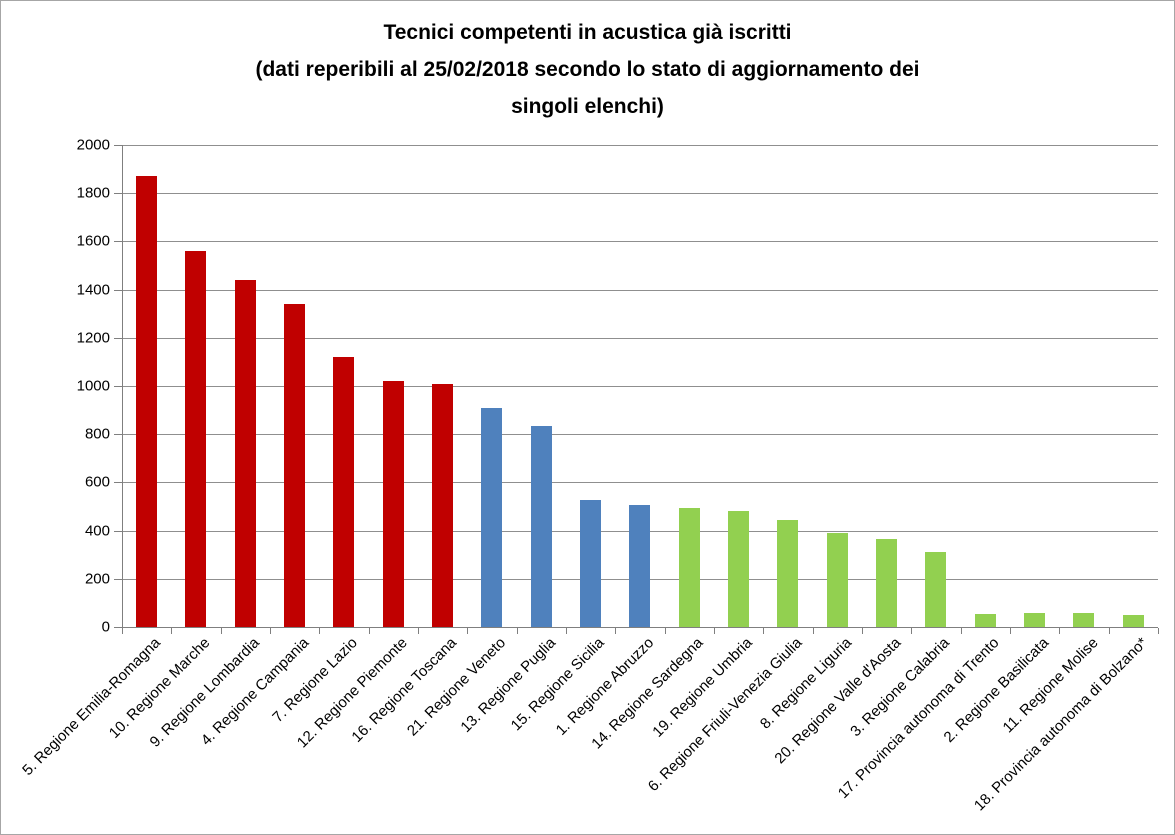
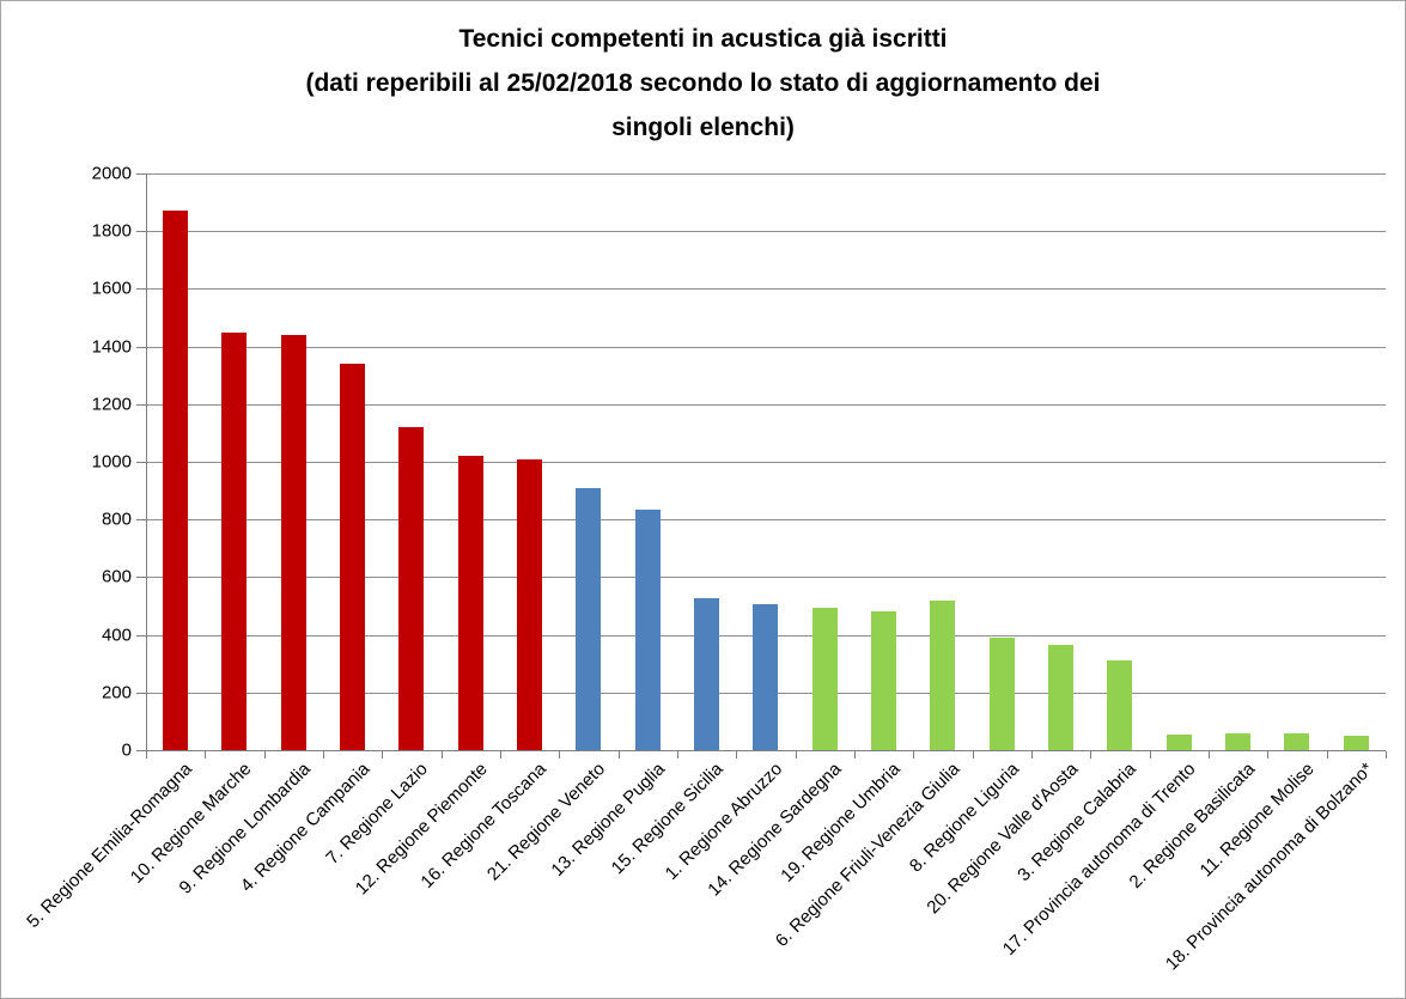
10. Regione Marche: 1560 -> 1450
6. Regione Friuli-Venezia Giulia: 440 -> 520
